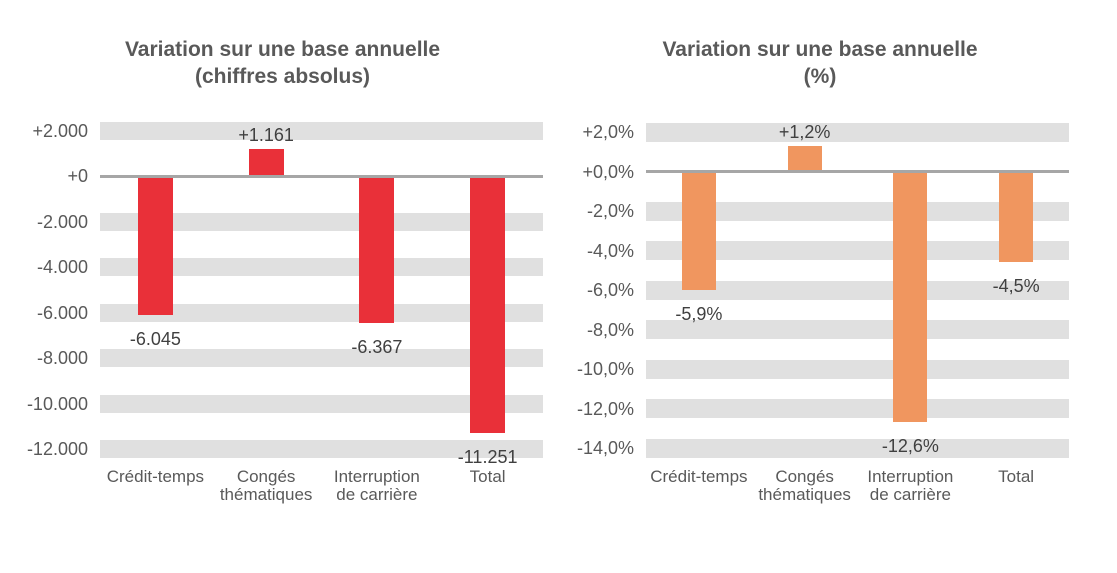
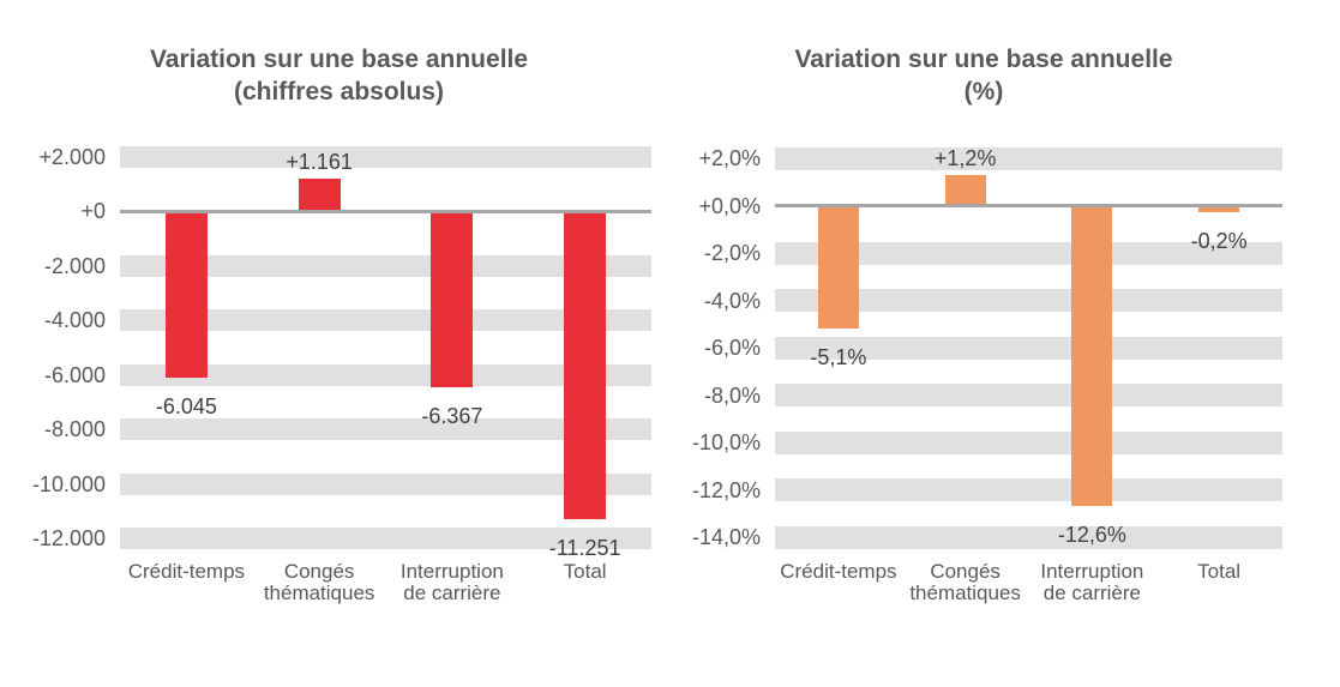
Variation sur une base annuelle (%)/Crédit-temps: -5,9% -> -5,1%
Variation sur une base annuelle (%)/Total: -4,5% -> -0,2%
